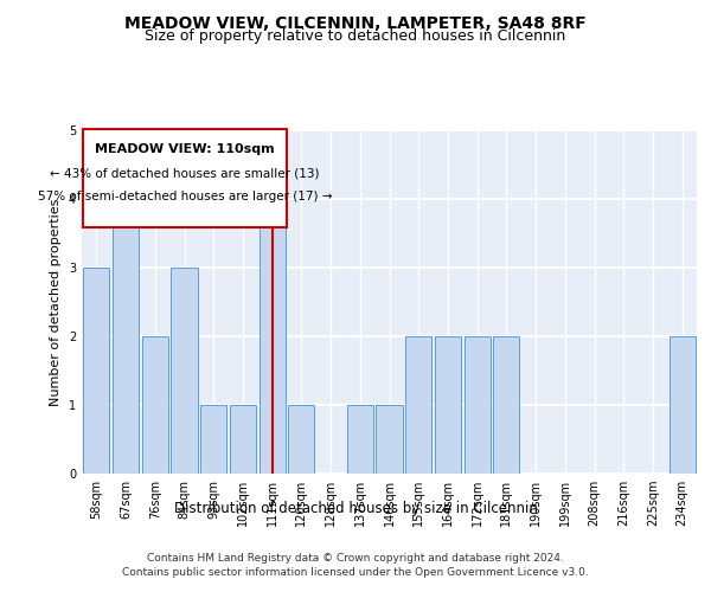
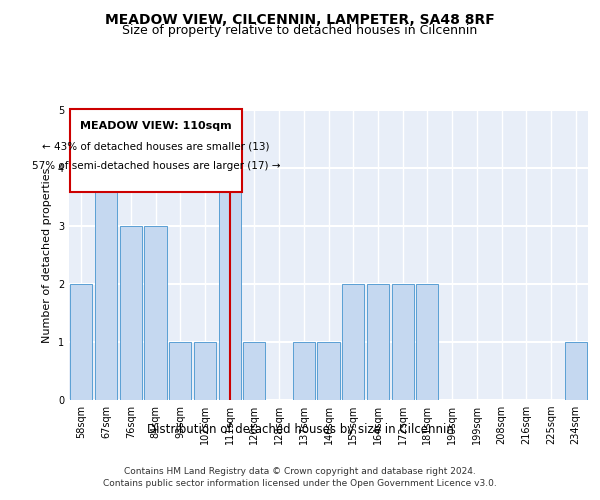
58sqm: 3 -> 2
76sqm: 2 -> 3
234sqm: 2 -> 1
